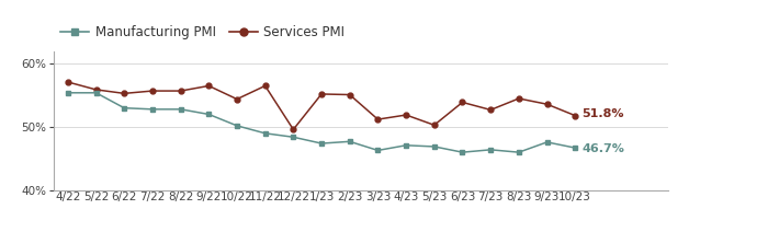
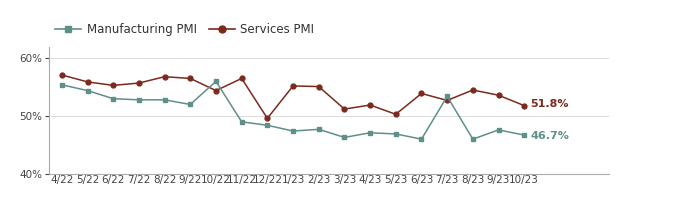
Manufacturing PMI/5/22: 55.4% -> 54.4%
Services PMI/8/22: 55.7% -> 56.8%
Manufacturing PMI/10/22: 50.2% -> 56.0%
Manufacturing PMI/7/23: 46.4% -> 53.4%
